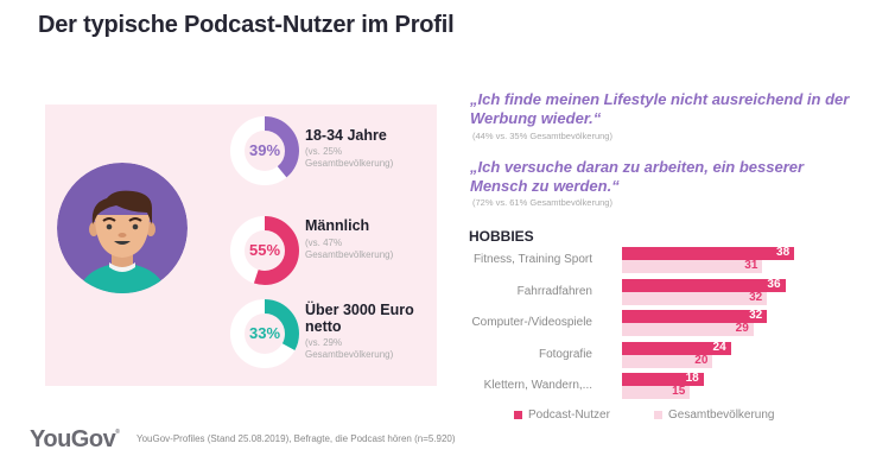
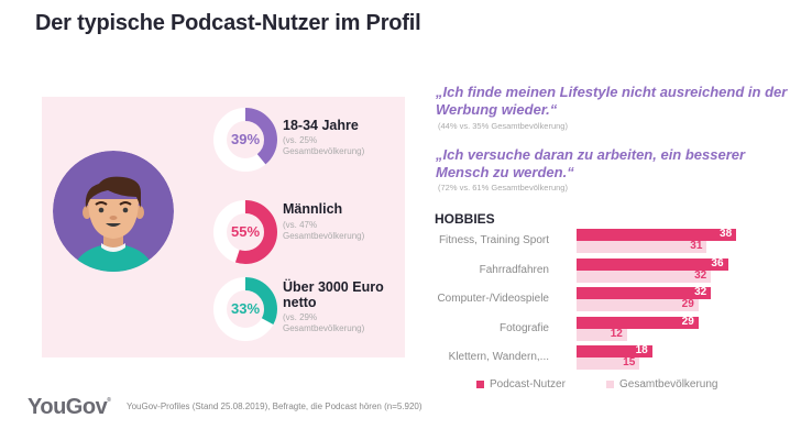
Podcast-Nutzer/Fotografie: 24 -> 29
Gesamtbevölkerung/Fotografie: 20 -> 12
